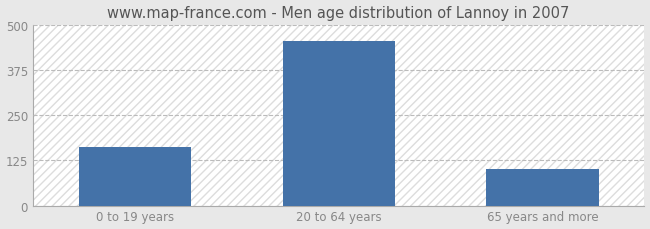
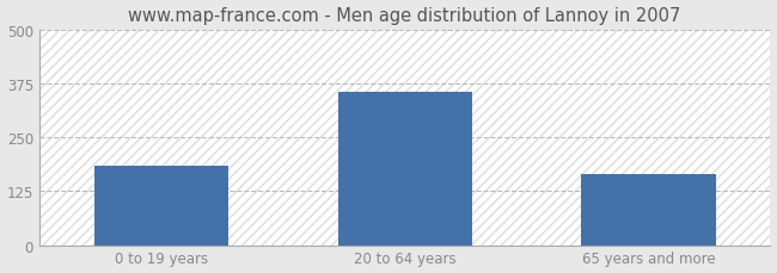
0 to 19 years: 162 -> 185
20 to 64 years: 456 -> 355
65 years and more: 101 -> 165
